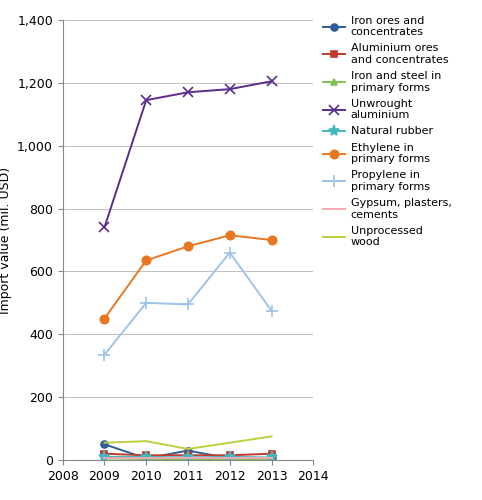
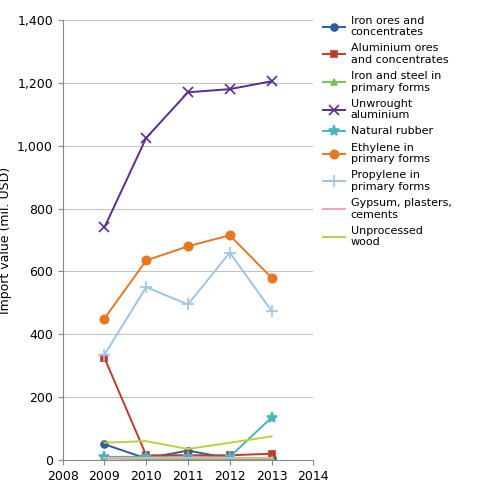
Aluminium ores and concentrates/2009: 20 -> 325
Unwrought aluminium/2010: 1,145 -> 1,025
Propylene in primary forms/2010: 500 -> 550
Natural rubber/2013: 8 -> 135
Ethylene in primary forms/2013: 700 -> 580
